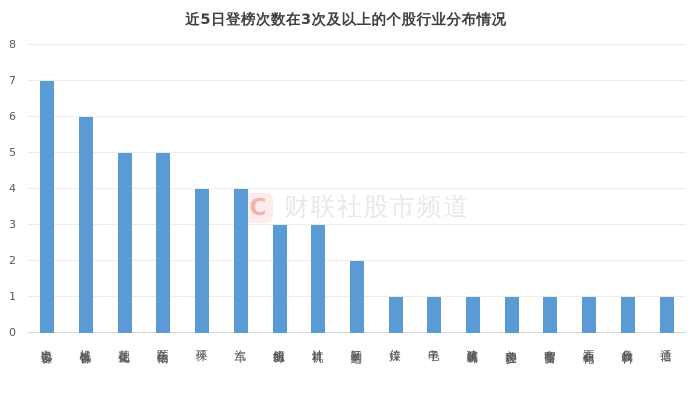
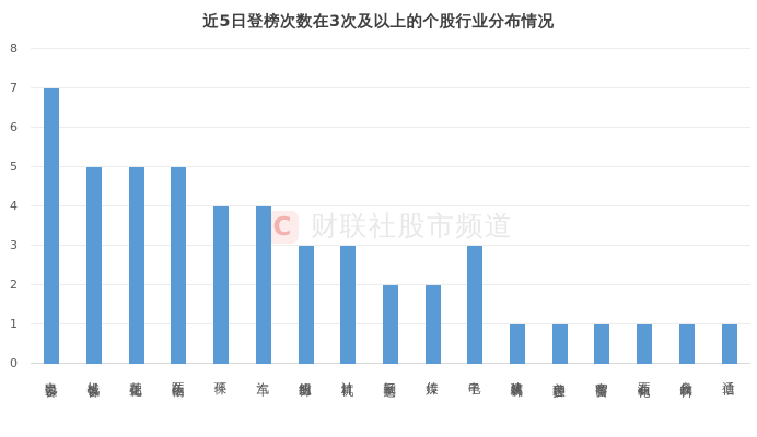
机械设备: 6 -> 5
传媒: 1 -> 2
电子: 1 -> 3
